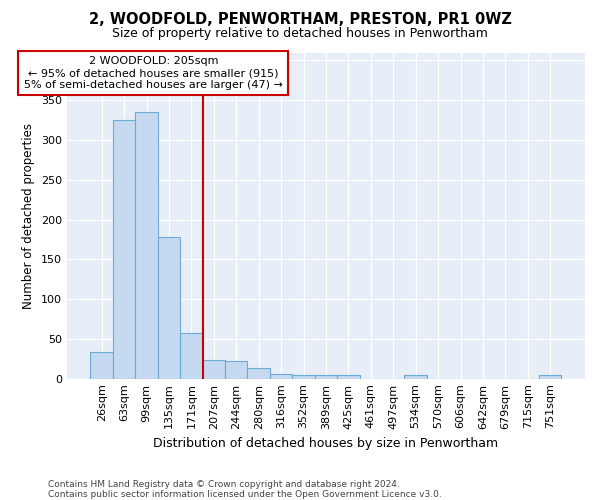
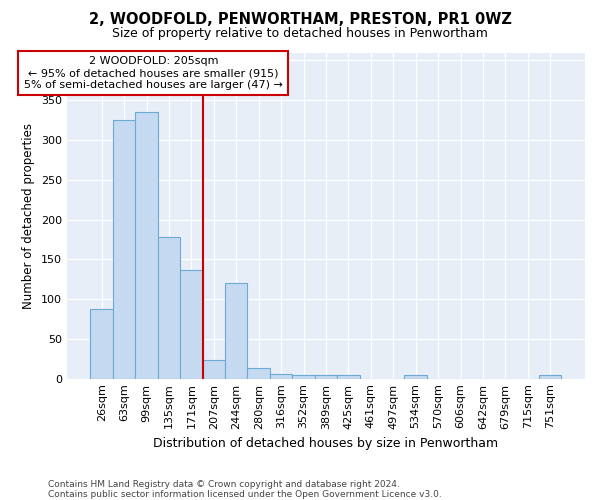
26sqm: 33 -> 88
171sqm: 57 -> 136
244sqm: 22 -> 120
